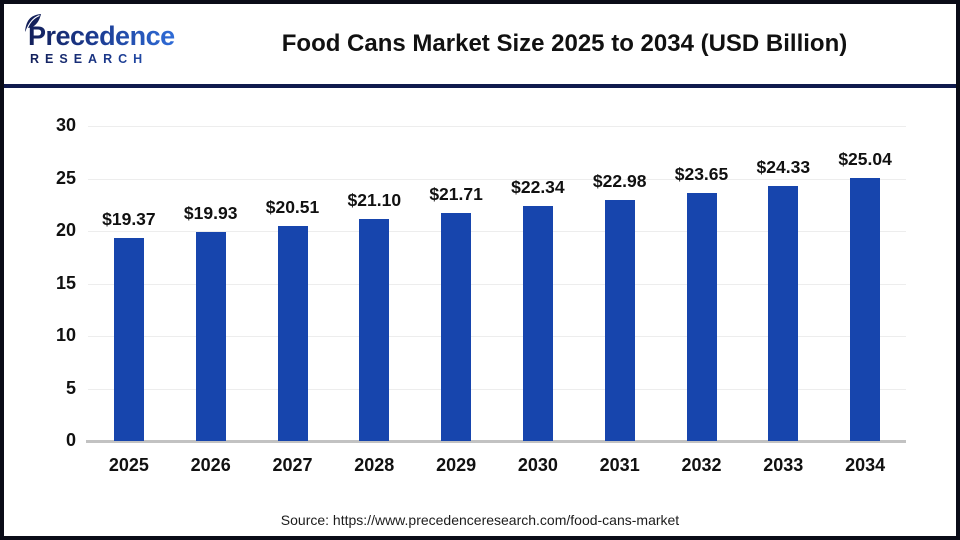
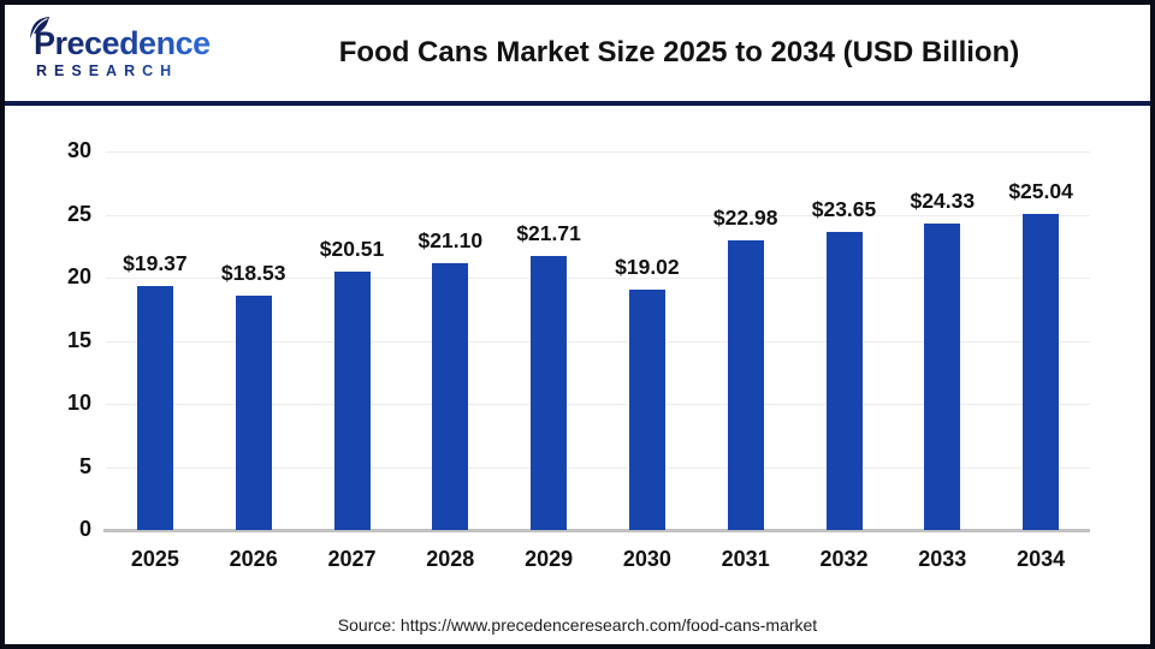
2026: $19.93 -> $18.53
2030: $22.34 -> $19.02
